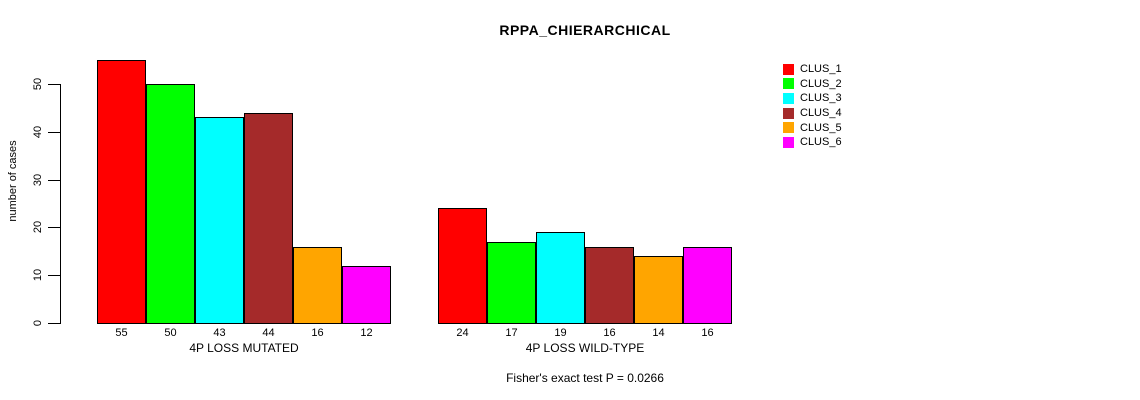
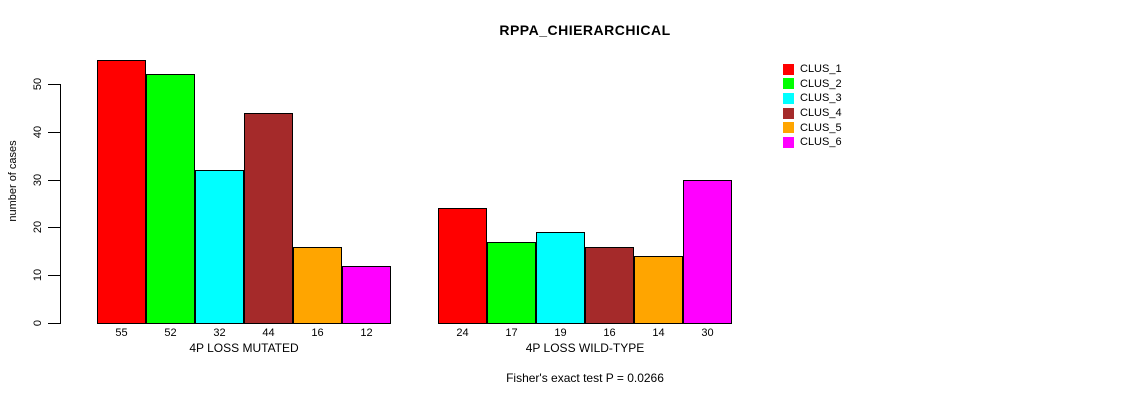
CLUS_2/4P LOSS MUTATED: 50 -> 52
CLUS_3/4P LOSS MUTATED: 43 -> 32
CLUS_6/4P LOSS WILD-TYPE: 16 -> 30
